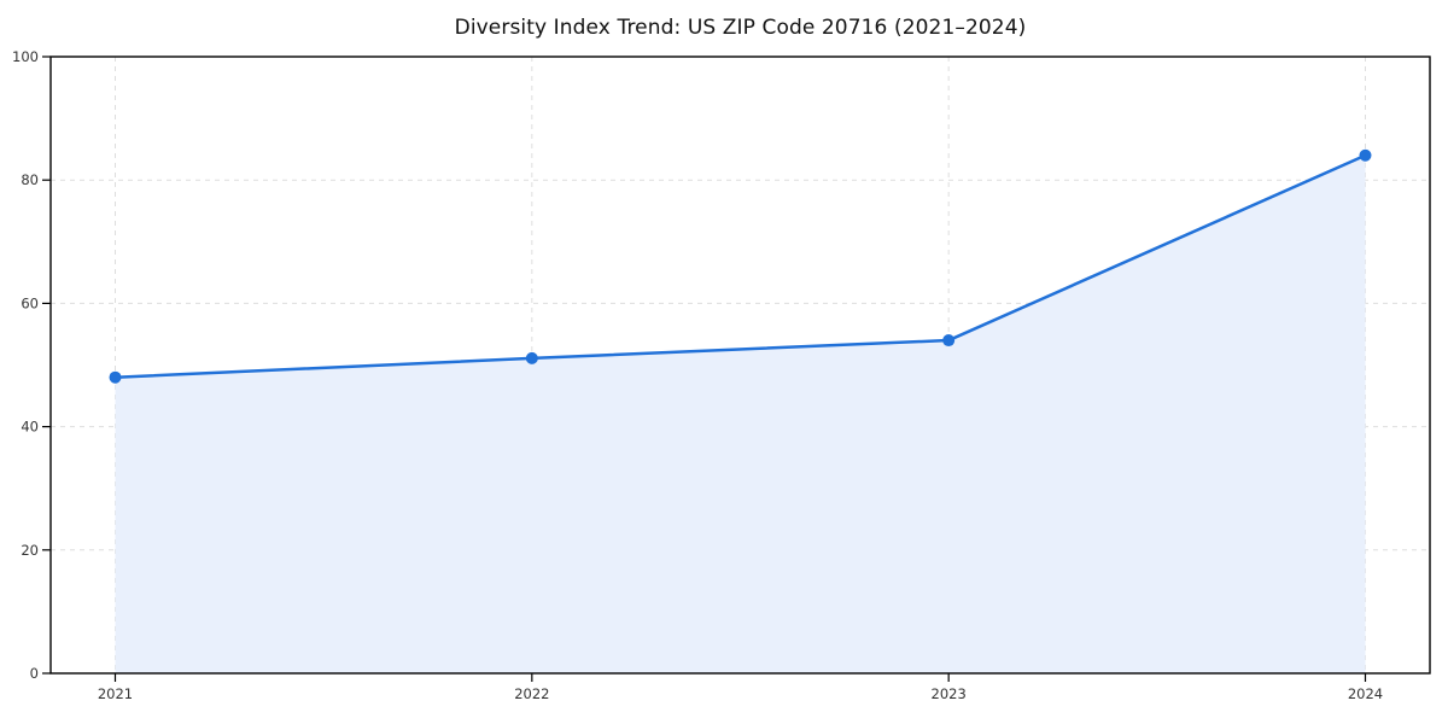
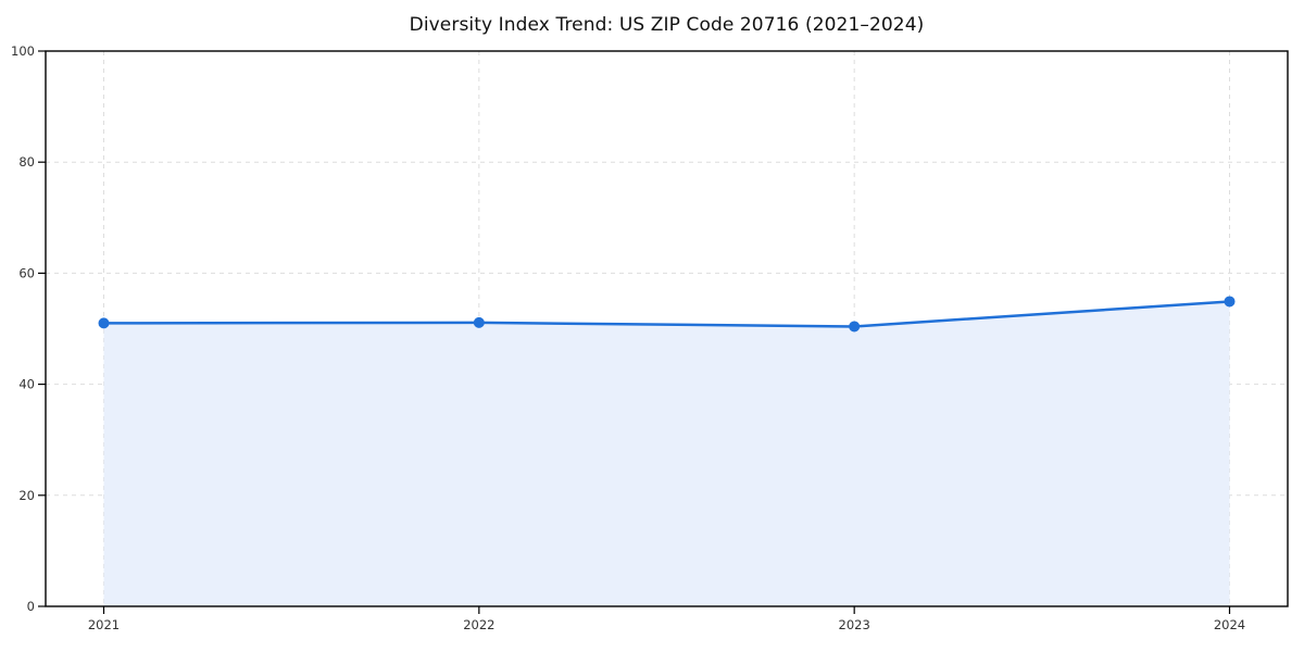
2021: 48 -> 51
2023: 54 -> 50
2024: 84 -> 55
